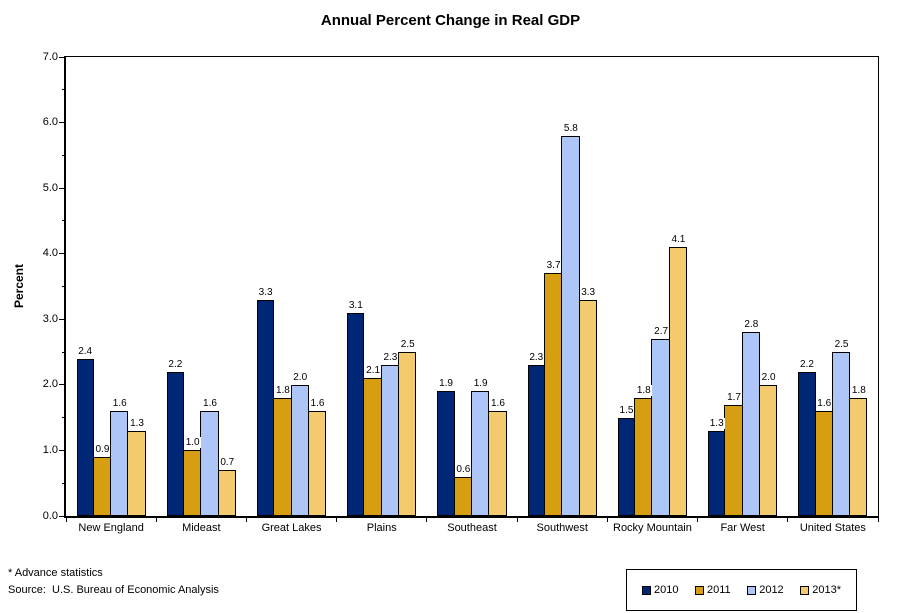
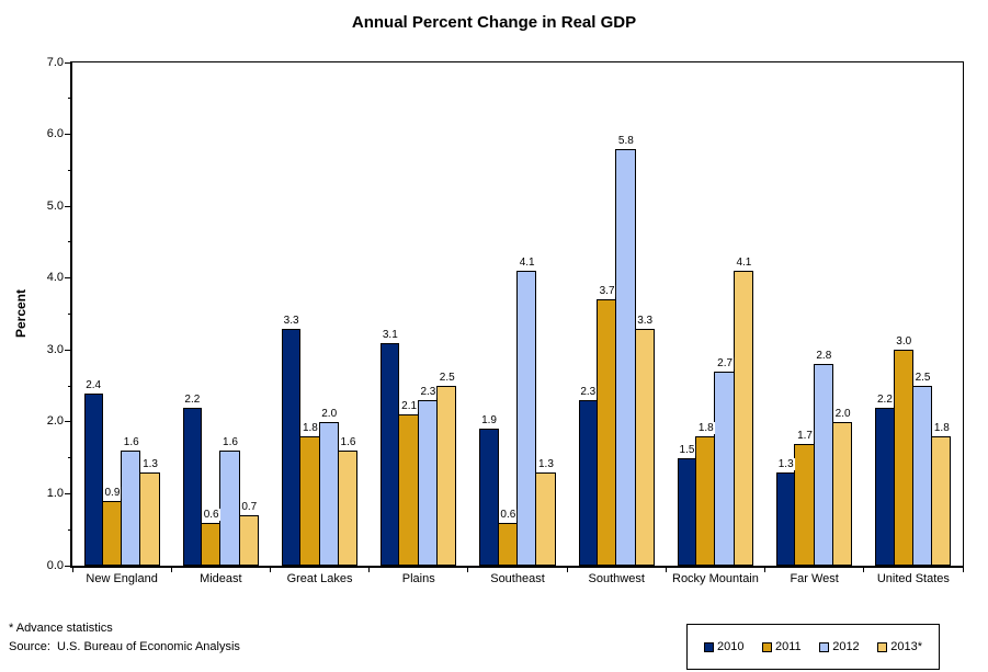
2011/Mideast: 1.0 -> 0.6
2012/Southeast: 1.9 -> 4.1
2013*/Southeast: 1.6 -> 1.3
2011/United States: 1.6 -> 3.0
